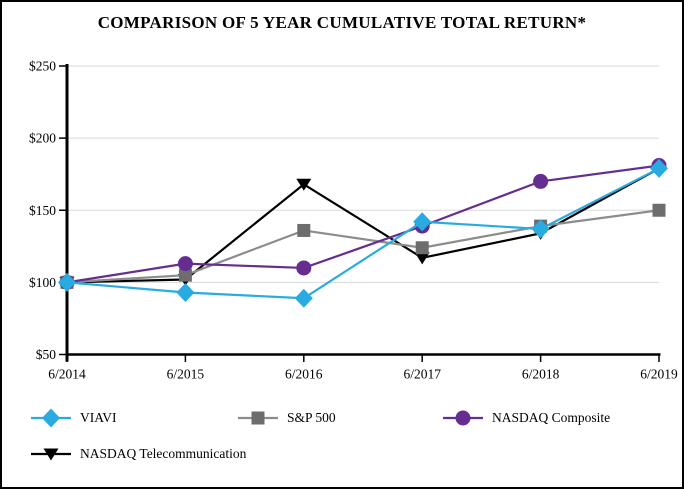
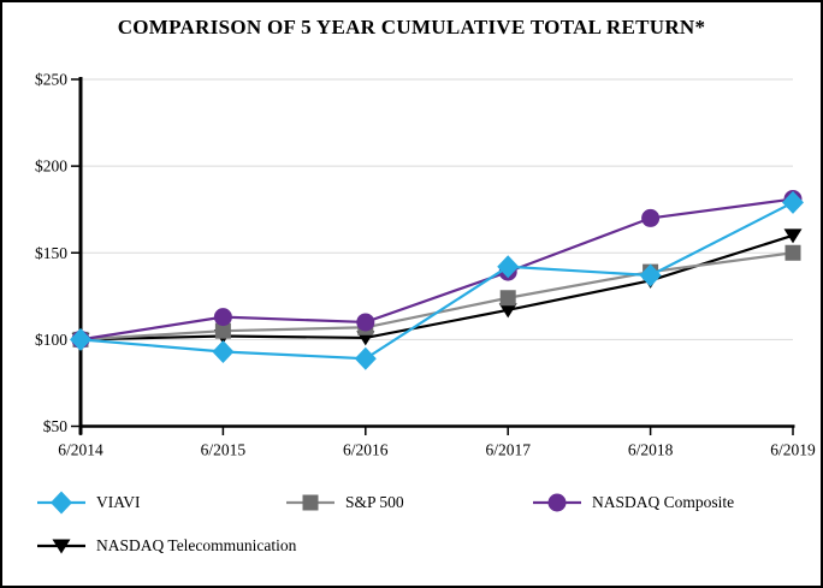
S&P 500/6/2016: $136 -> $107
NASDAQ Telecommunication/6/2016: $168 -> $101
NASDAQ Telecommunication/6/2019: $179 -> $160
